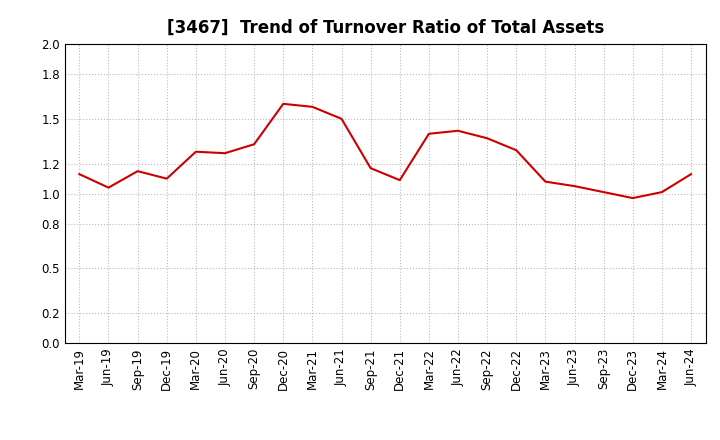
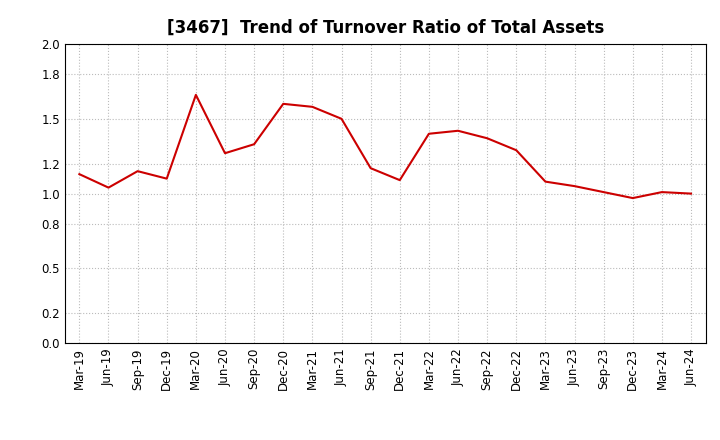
Mar-20: 1.28 -> 1.66
Jun-24: 1.13 -> 1.00
